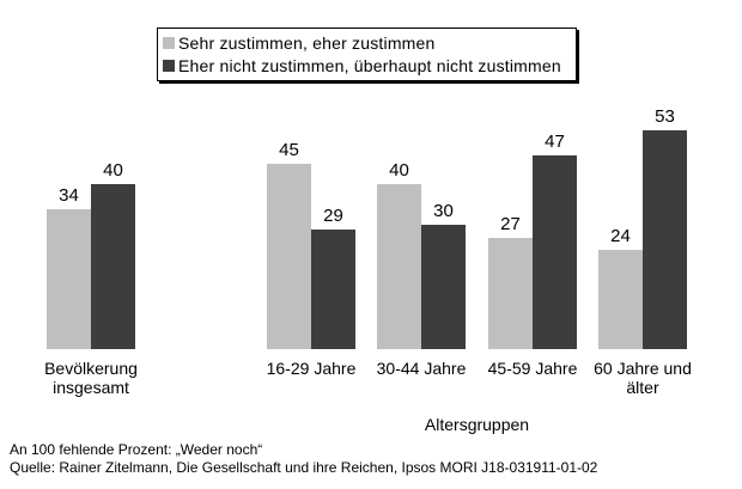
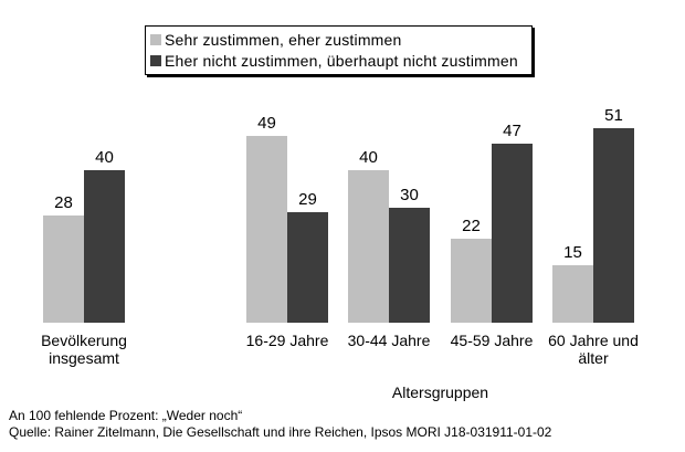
Sehr zustimmen, eher zustimmen/Bevölkerung insgesamt: 34 -> 28
Sehr zustimmen, eher zustimmen/16-29 Jahre: 45 -> 49
Sehr zustimmen, eher zustimmen/45-59 Jahre: 27 -> 22
Sehr zustimmen, eher zustimmen/60 Jahre und älter: 24 -> 15
Eher nicht zustimmen, überhaupt nicht zustimmen/60 Jahre und älter: 53 -> 51
